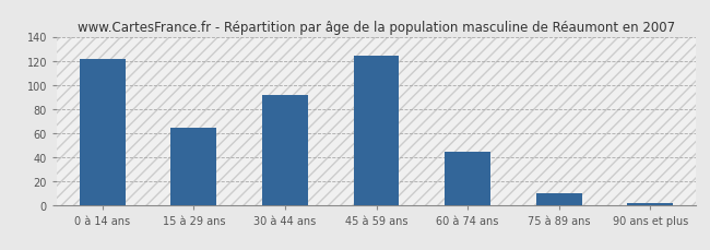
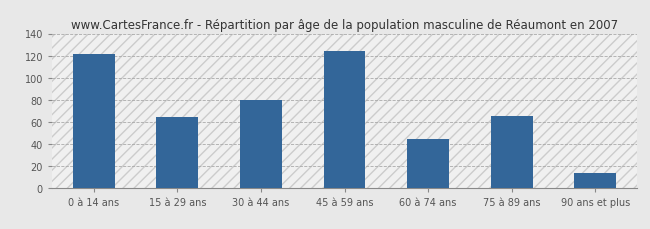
30 à 44 ans: 91 -> 80
75 à 89 ans: 10 -> 65
90 ans et plus: 1 -> 13
